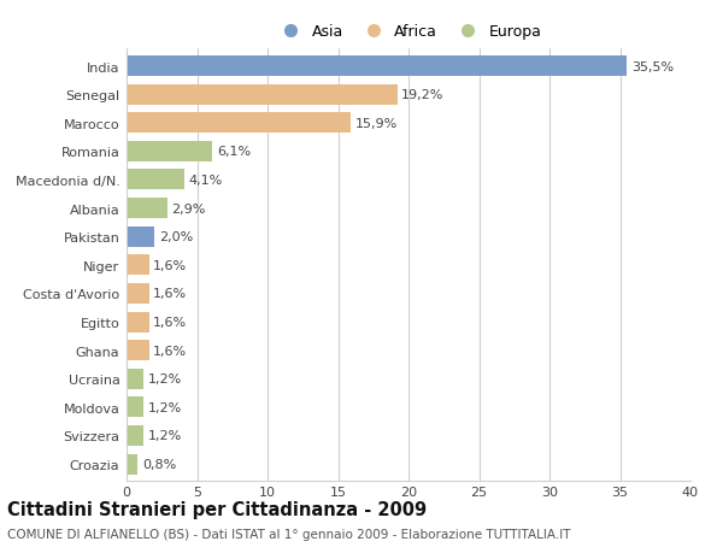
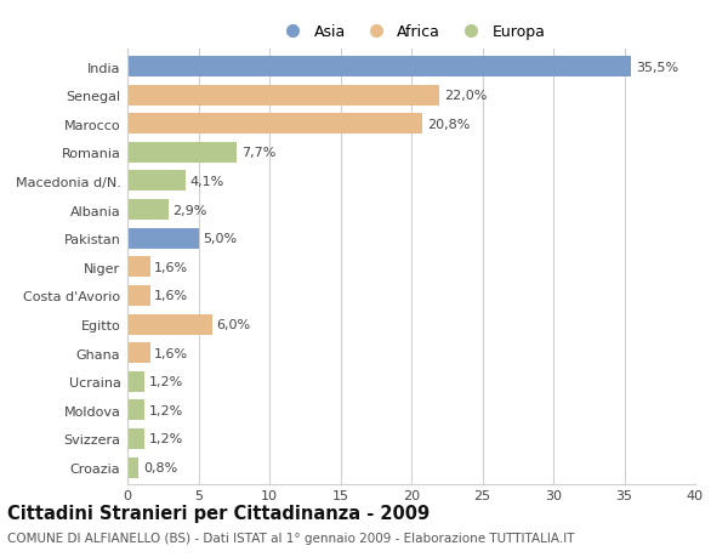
Senegal: 19,2% -> 22,0%
Marocco: 15,9% -> 20,8%
Romania: 6,1% -> 7,7%
Pakistan: 2,0% -> 5,0%
Egitto: 1,6% -> 6,0%
